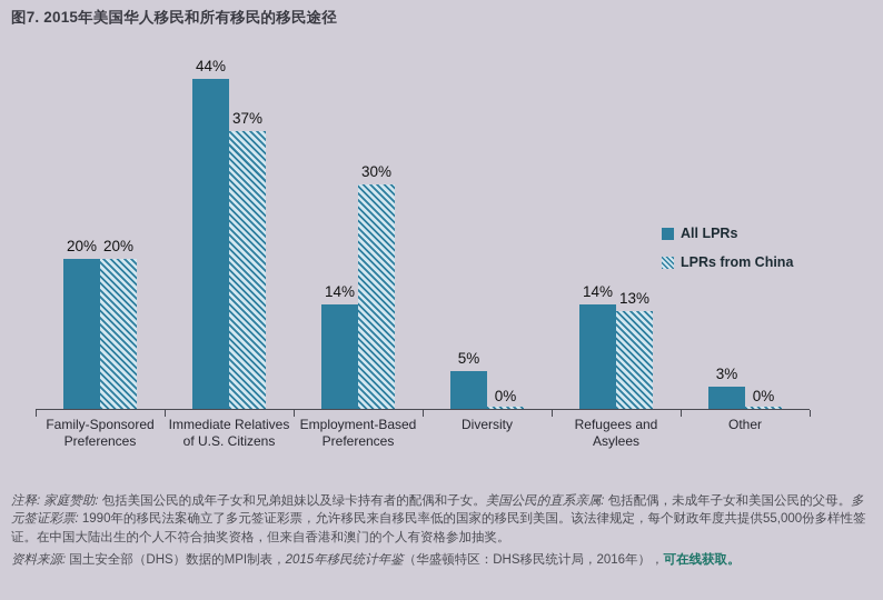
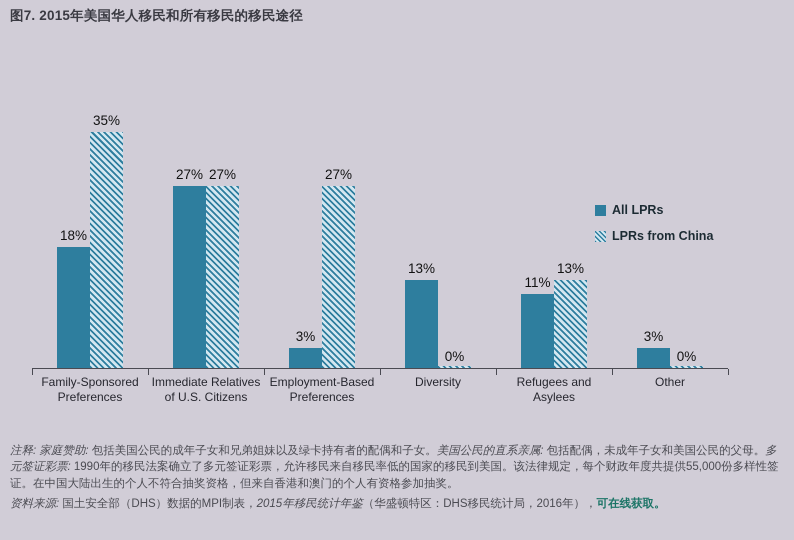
All LPRs/Family-Sponsored Preferences: 20% -> 18%
LPRs from China/Family-Sponsored Preferences: 20% -> 35%
All LPRs/Immediate Relatives of U.S. Citizens: 44% -> 27%
LPRs from China/Immediate Relatives of U.S. Citizens: 37% -> 27%
All LPRs/Employment-Based Preferences: 14% -> 3%
LPRs from China/Employment-Based Preferences: 30% -> 27%
All LPRs/Diversity: 5% -> 13%
All LPRs/Refugees and Asylees: 14% -> 11%
